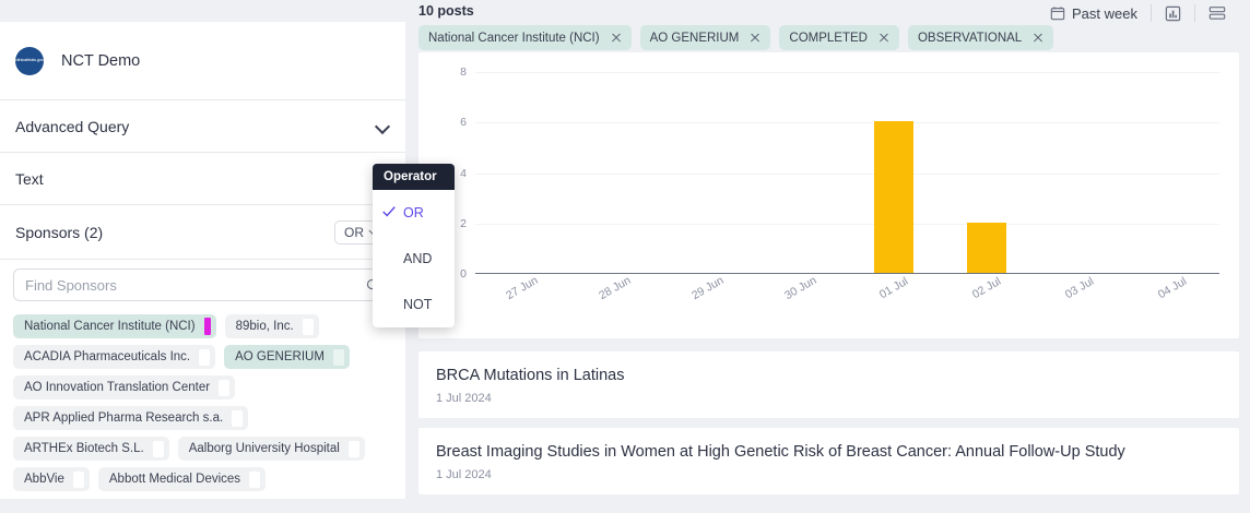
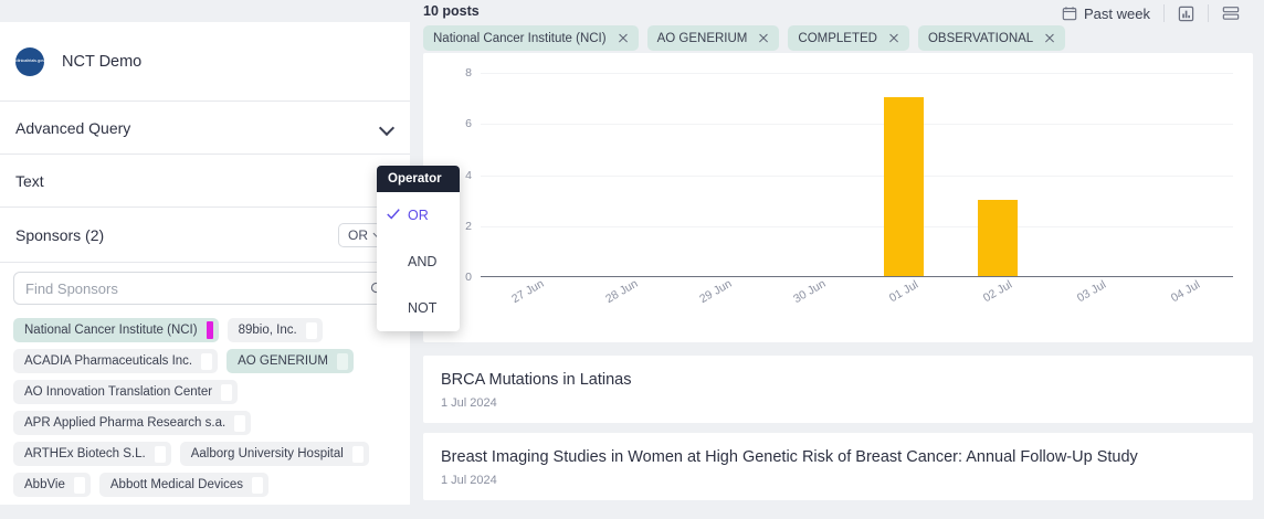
01 Jul: 6 -> 7
02 Jul: 2 -> 3
